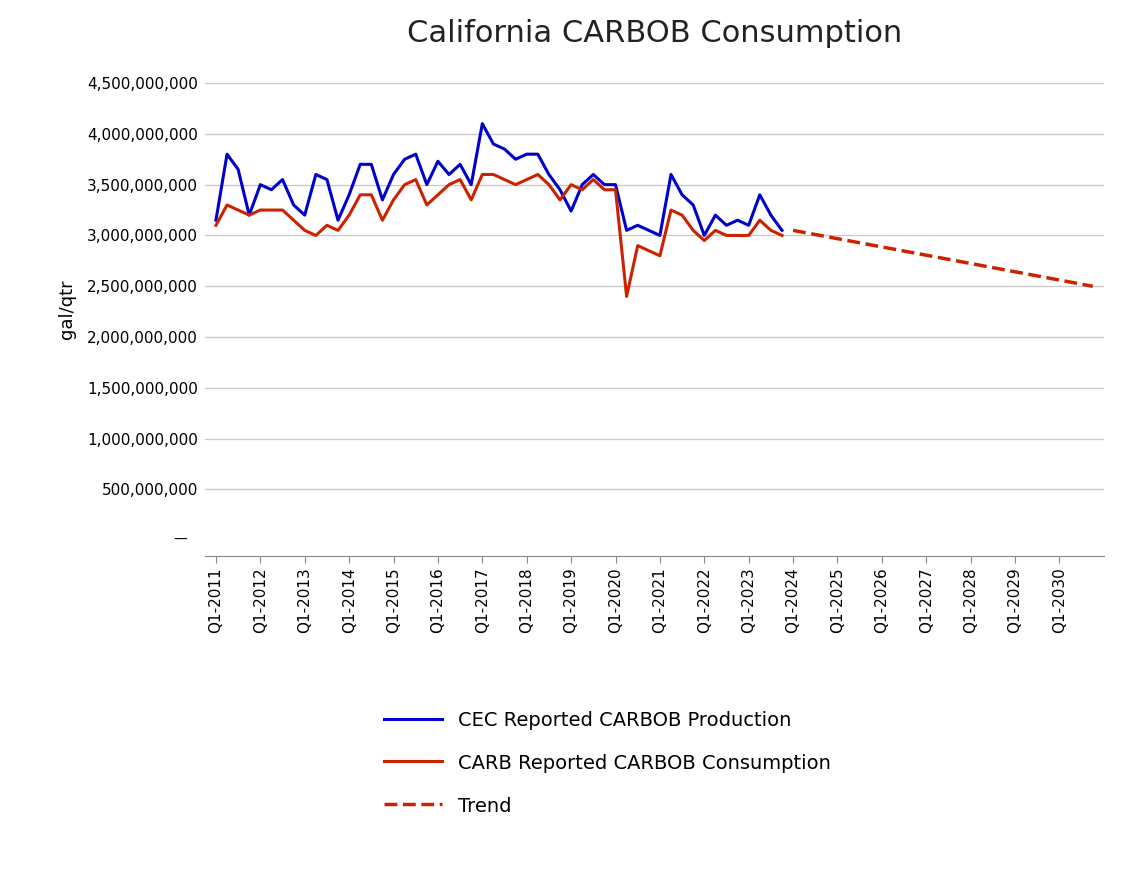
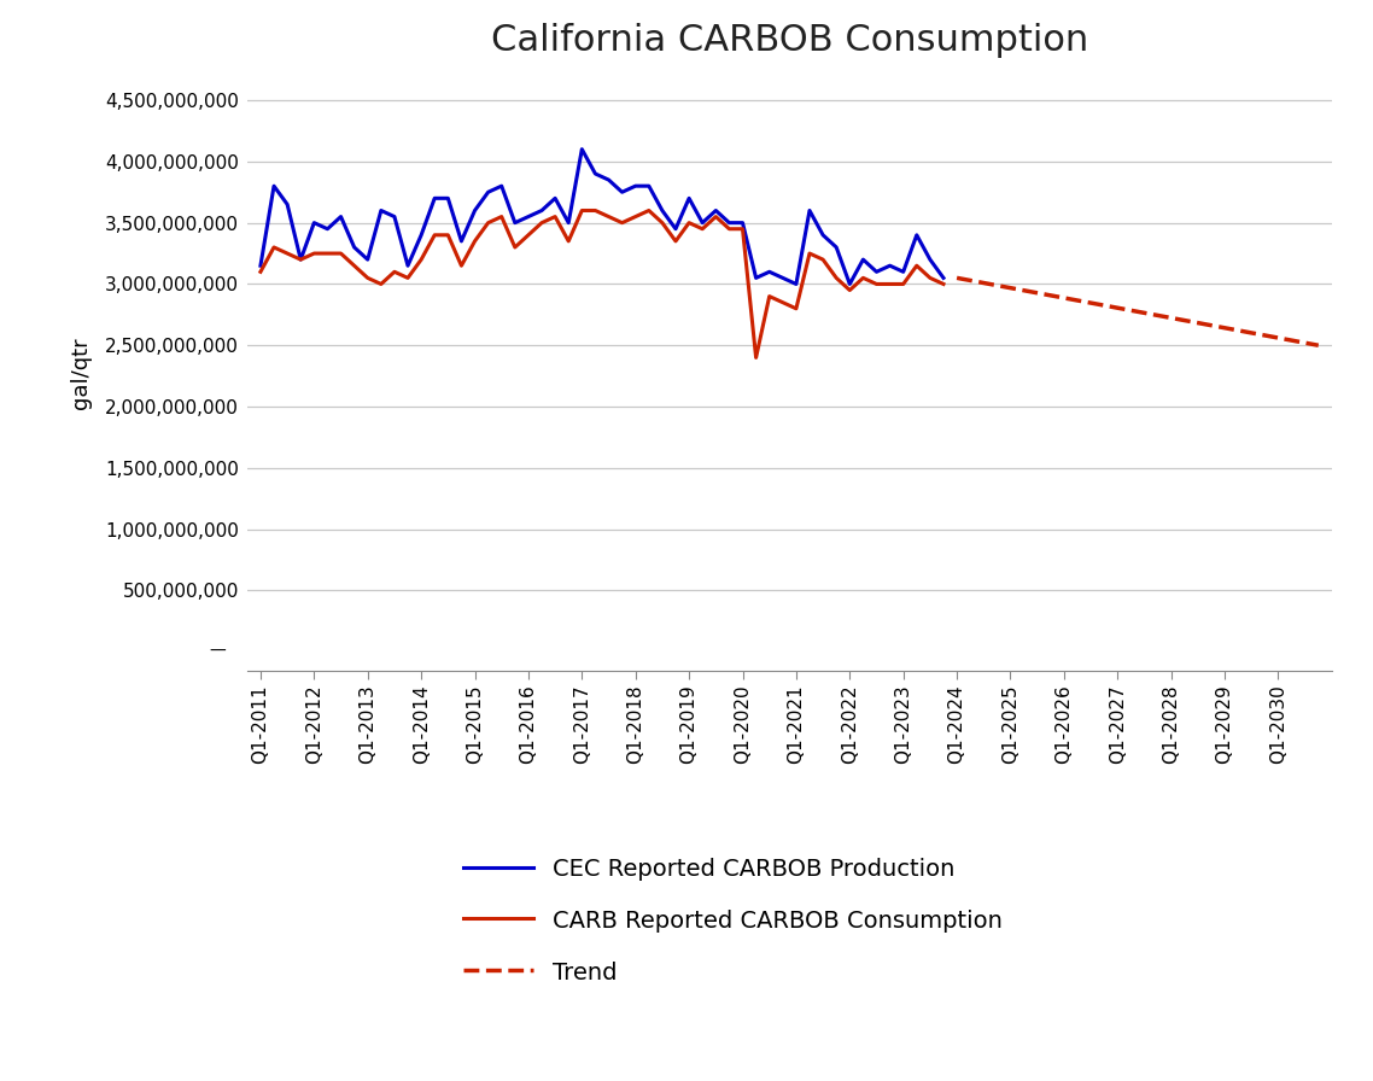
CEC Reported CARBOB Production/Q1-2016: 3,730,000,000 -> 3,550,000,000
CEC Reported CARBOB Production/Q1-2019: 3,240,000,000 -> 3,700,000,000
